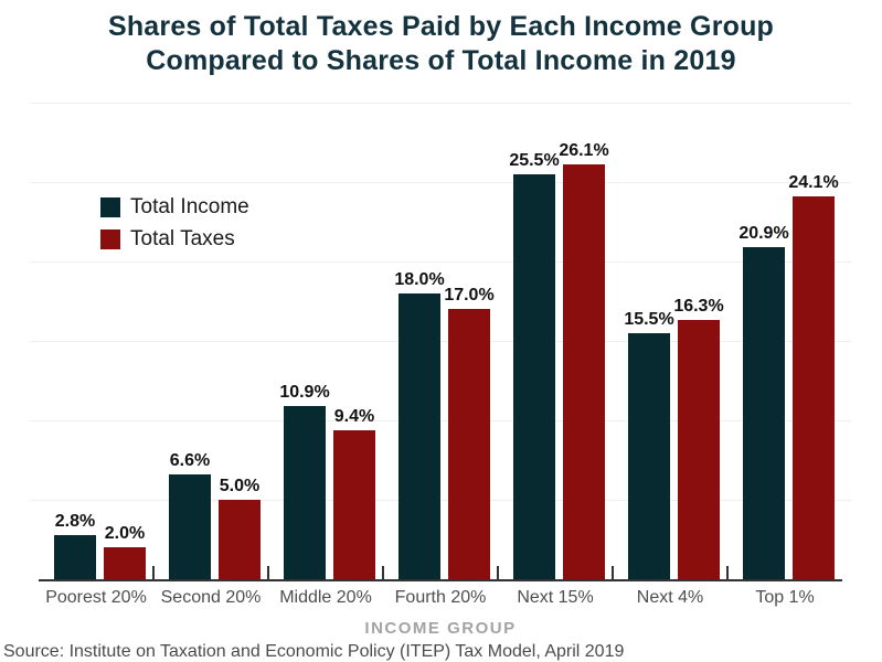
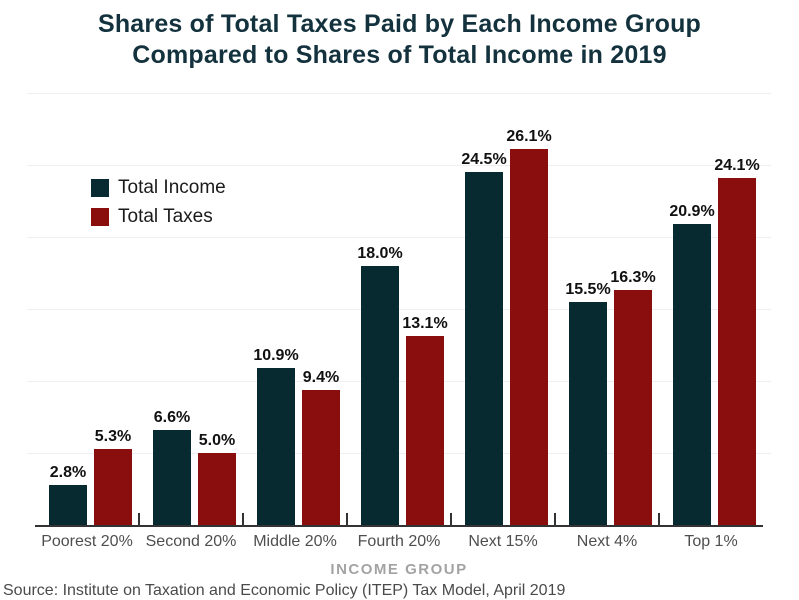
Total Taxes/Poorest 20%: 2.0% -> 5.3%
Total Taxes/Fourth 20%: 17.0% -> 13.1%
Total Income/Next 15%: 25.5% -> 24.5%
